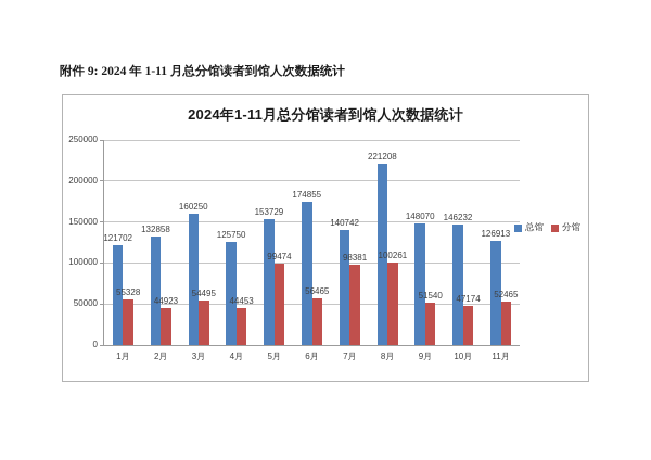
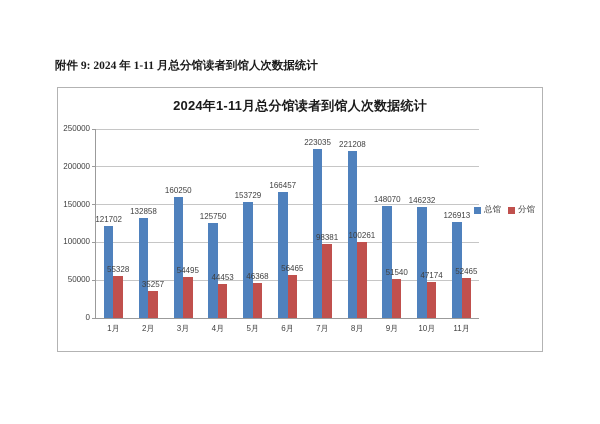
分馆/2月: 44923 -> 35257
分馆/5月: 99474 -> 46368
总馆/6月: 174855 -> 166457
总馆/7月: 140742 -> 223035
